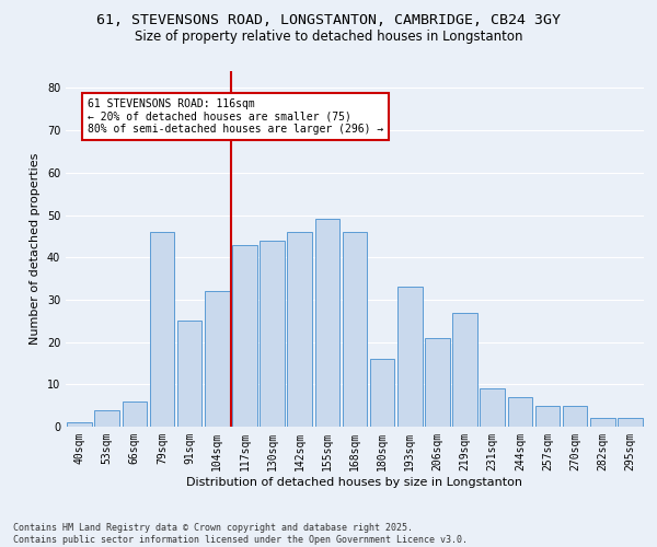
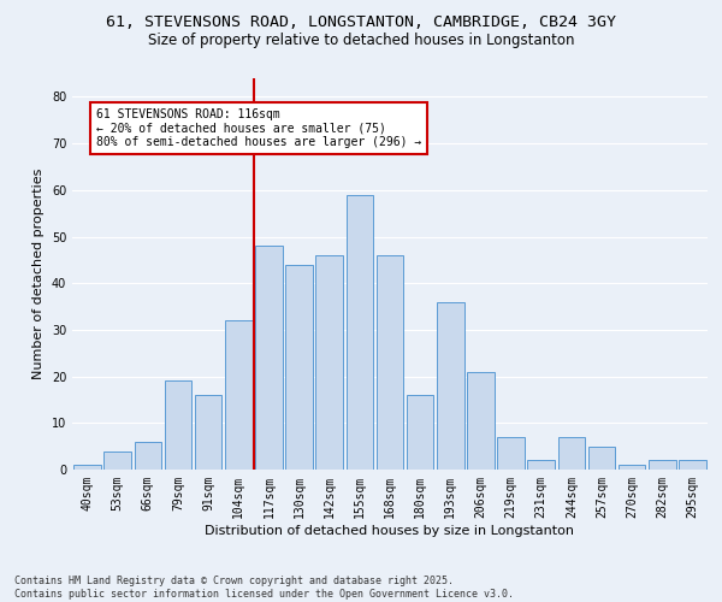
79sqm: 46 -> 19
91sqm: 25 -> 16
117sqm: 43 -> 48
155sqm: 49 -> 59
193sqm: 33 -> 36
219sqm: 27 -> 7
231sqm: 9 -> 2
270sqm: 5 -> 1
